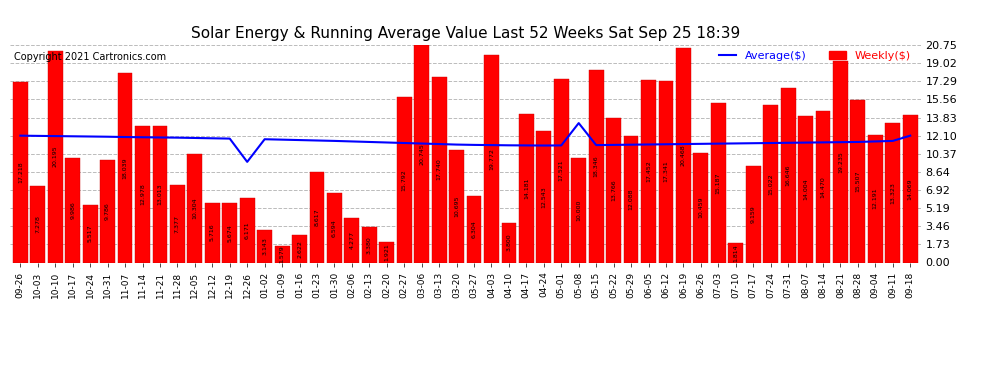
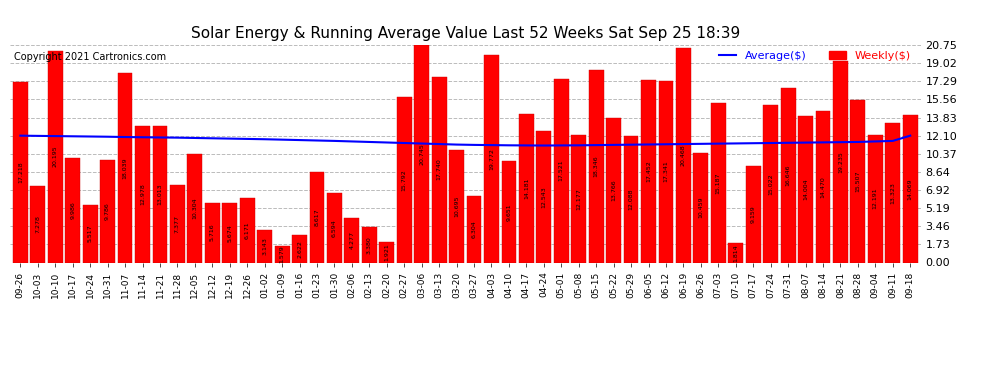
Average($)/12-26: 9.6 -> 11.8
Weekly($)/04-10: 3.8 -> 9.7
Weekly($)/05-08: 10.0 -> 12.2
Average($)/05-08: 13.3 -> 11.2
